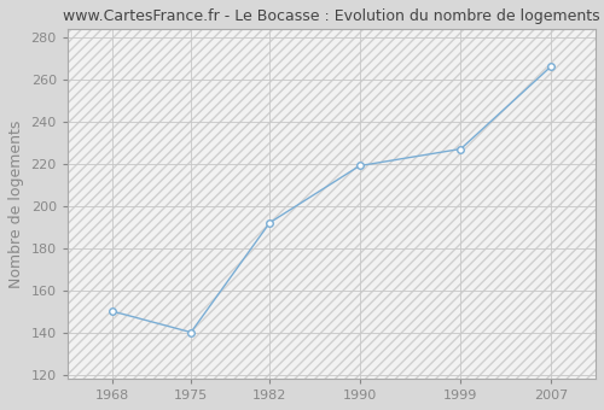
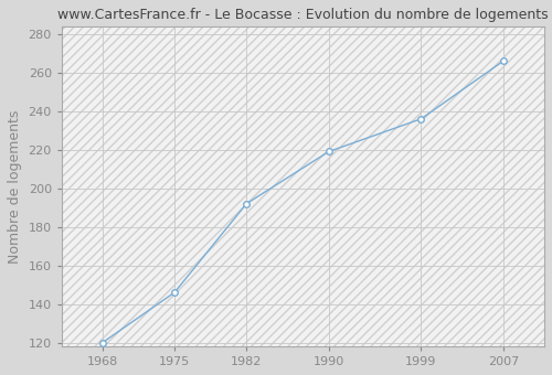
1968: 150 -> 120
1975: 140 -> 146
1999: 227 -> 236
